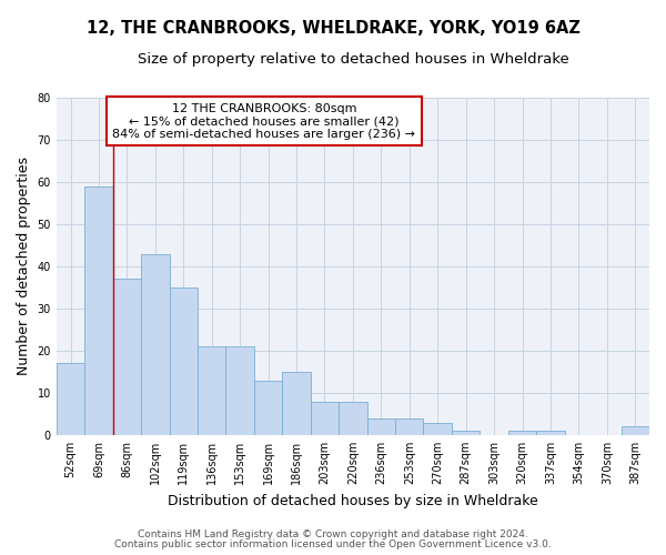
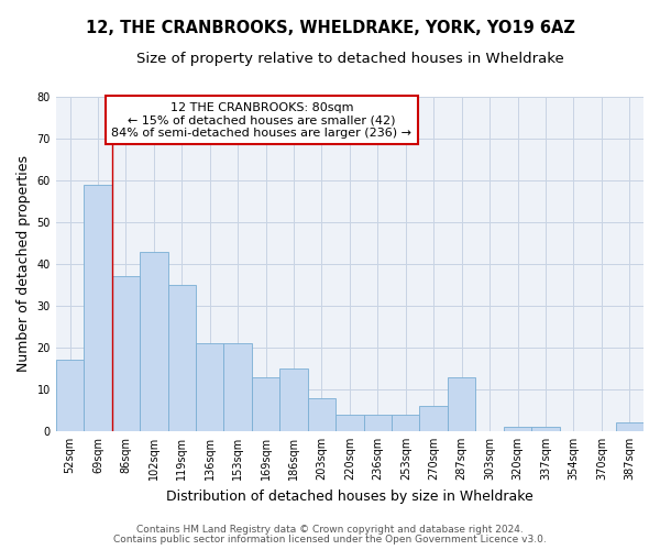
220sqm: 8 -> 4
270sqm: 3 -> 6
287sqm: 1 -> 13
